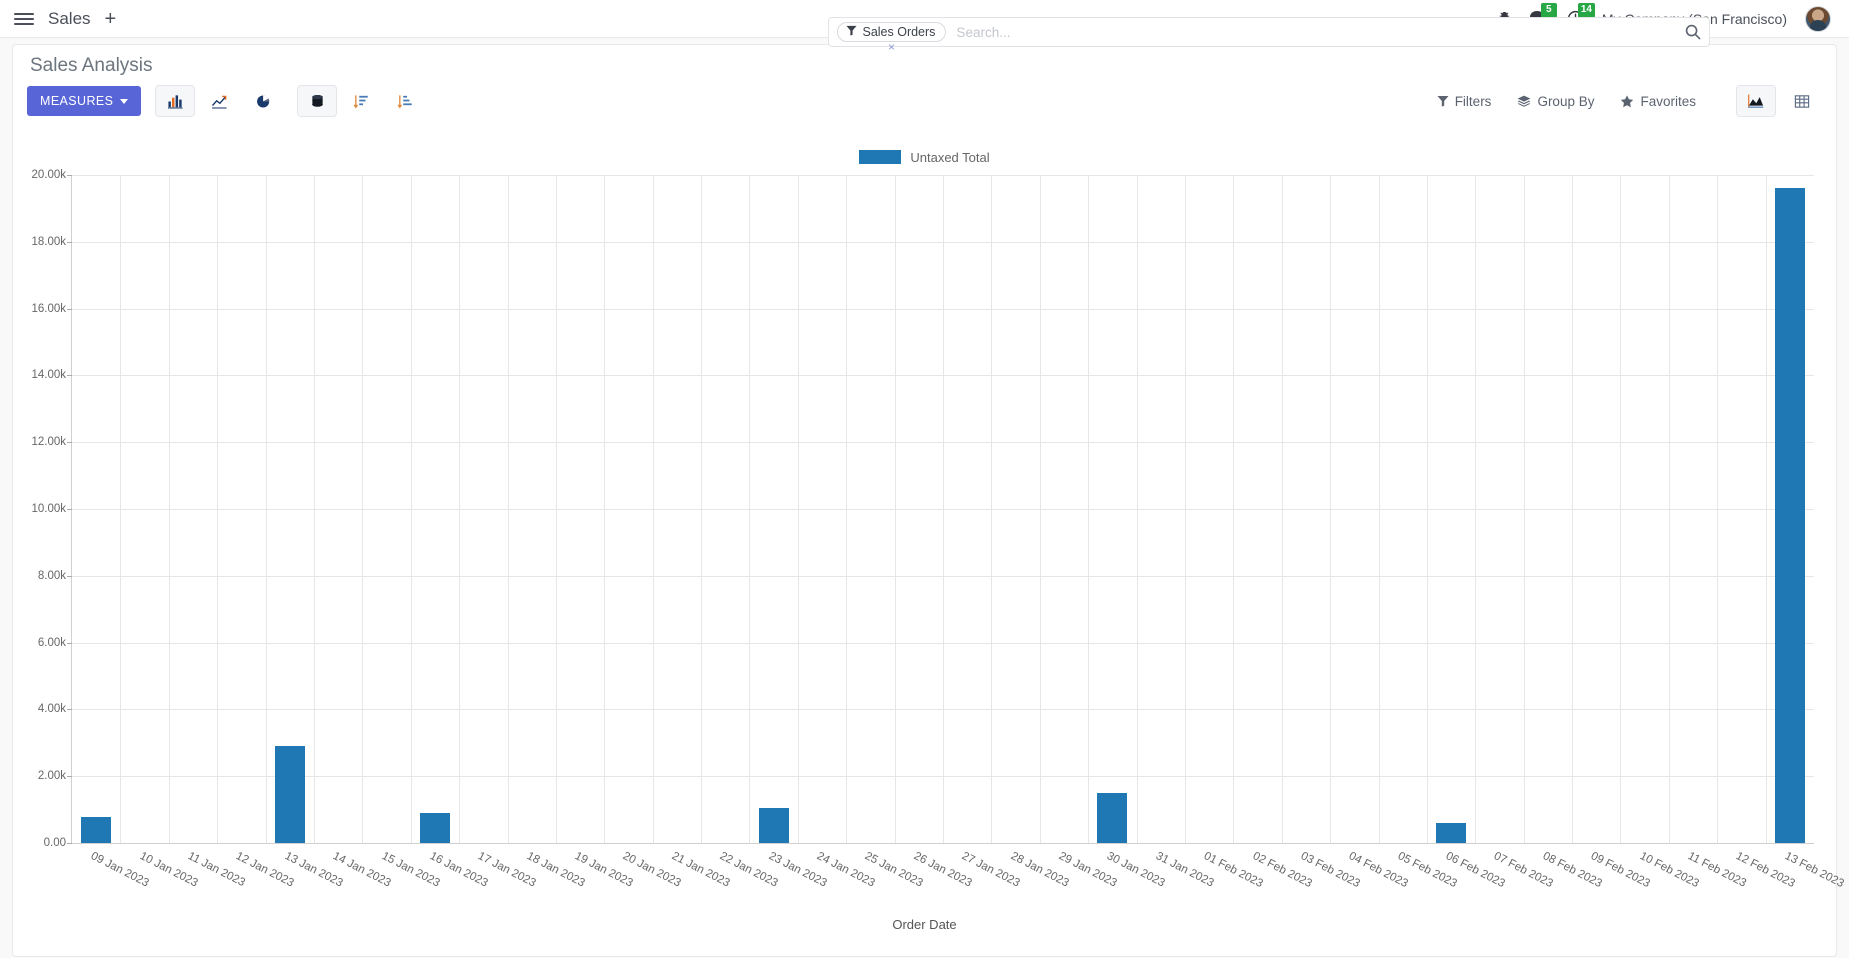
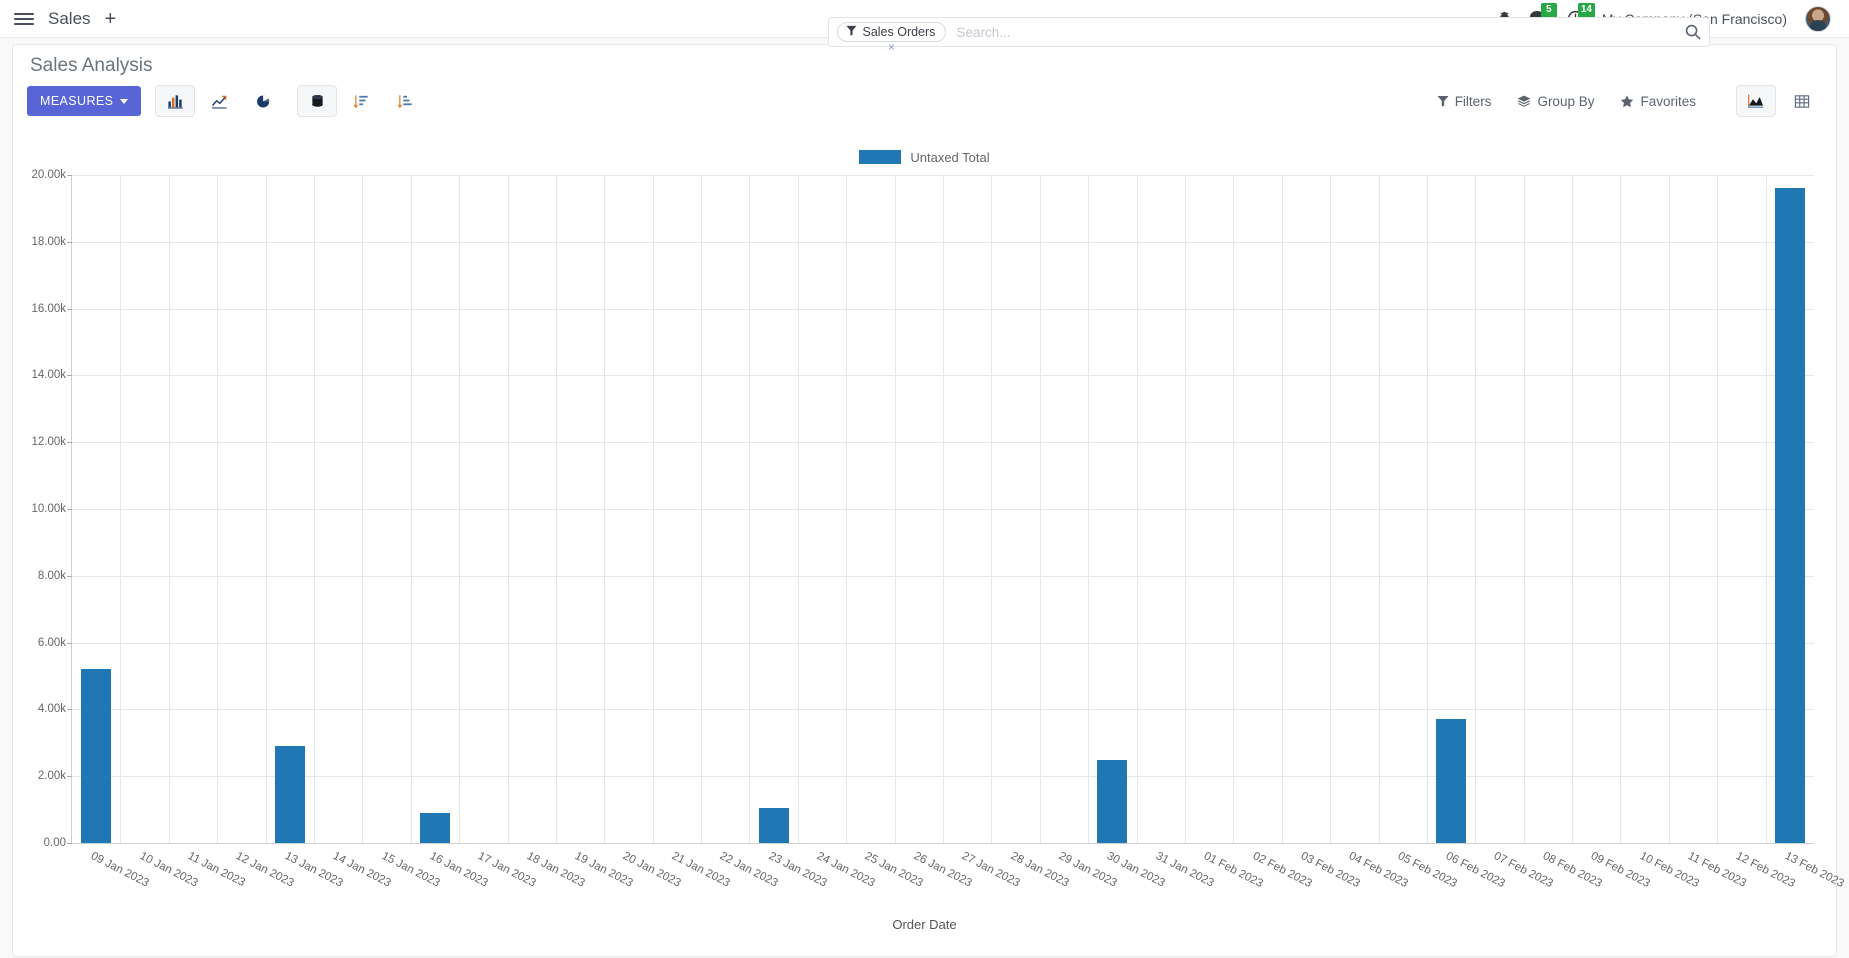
09 Jan 2023: 0.8k -> 5.2k
30 Jan 2023: 1.5k -> 2.5k
06 Feb 2023: 0.6k -> 3.7k
